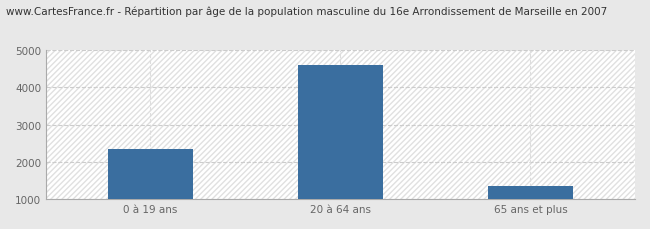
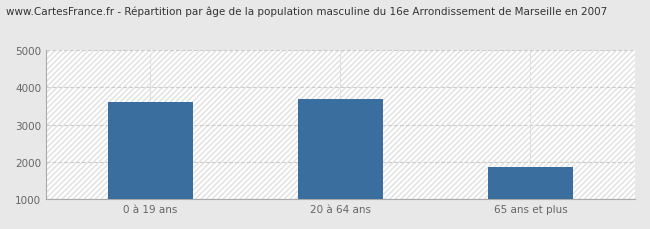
0 à 19 ans: 2350 -> 3600
20 à 64 ans: 4600 -> 3700
65 ans et plus: 1350 -> 1850
